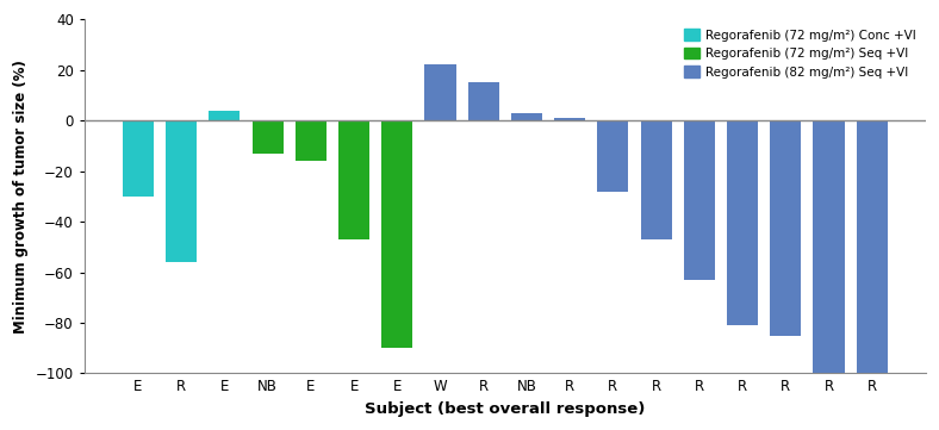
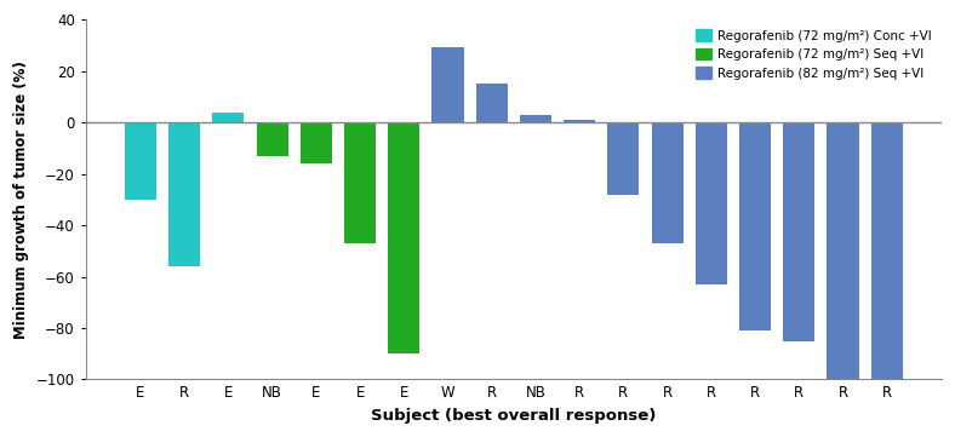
W: 22 -> 29
